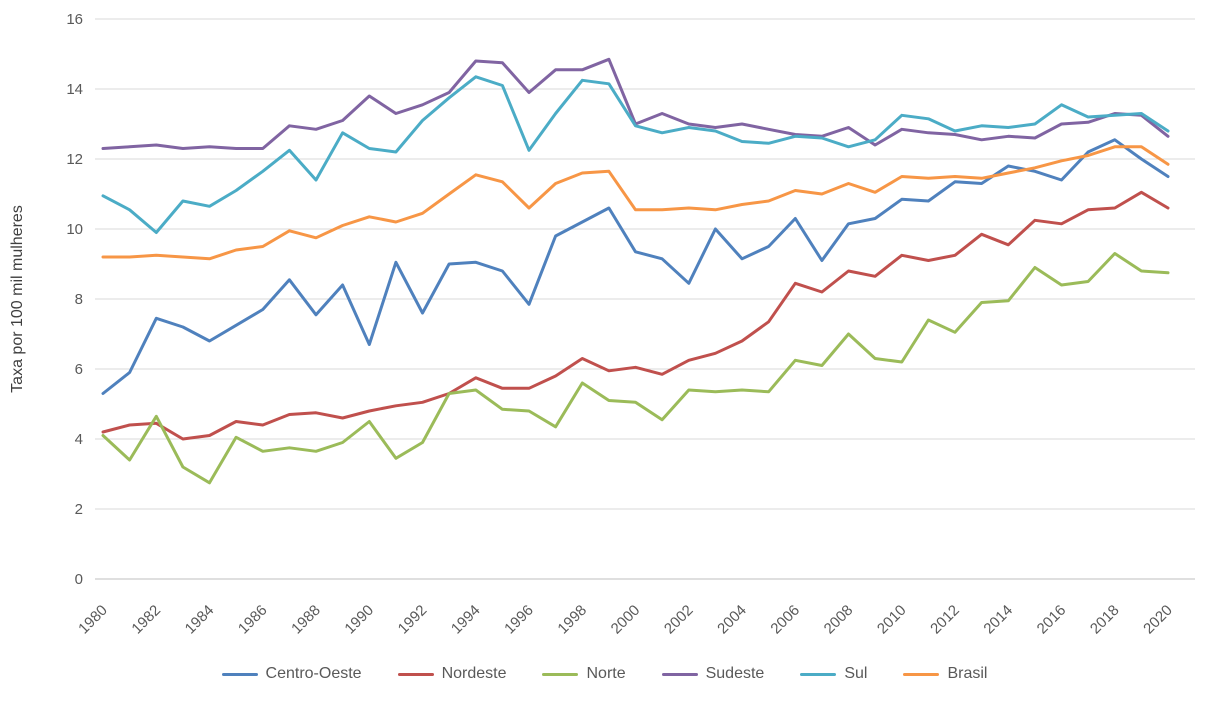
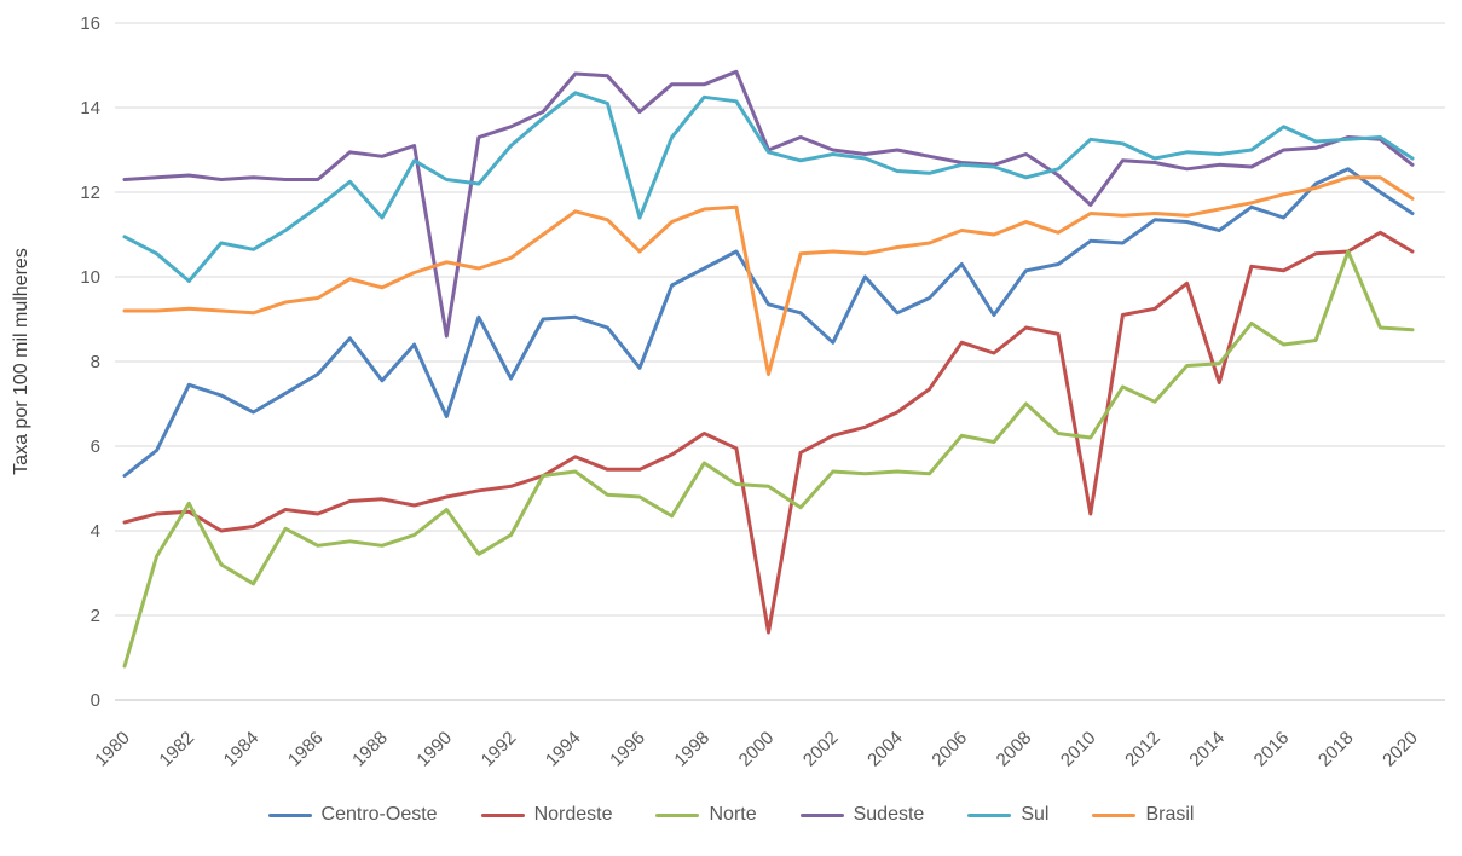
Norte/1980: 4.1 -> 0.8
Sudeste/1990: 13.8 -> 8.6
Sul/1996: 12.2 -> 11.4
Nordeste/2000: 6.0 -> 1.6
Brasil/2000: 10.6 -> 7.7
Nordeste/2010: 9.2 -> 4.4
Sudeste/2010: 12.8 -> 11.7
Centro-Oeste/2014: 11.8 -> 11.1
Nordeste/2014: 9.6 -> 7.5
Norte/2018: 9.3 -> 10.6
